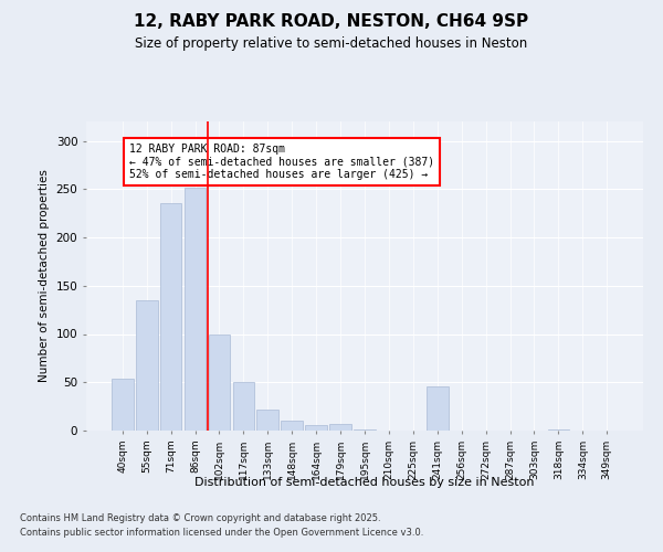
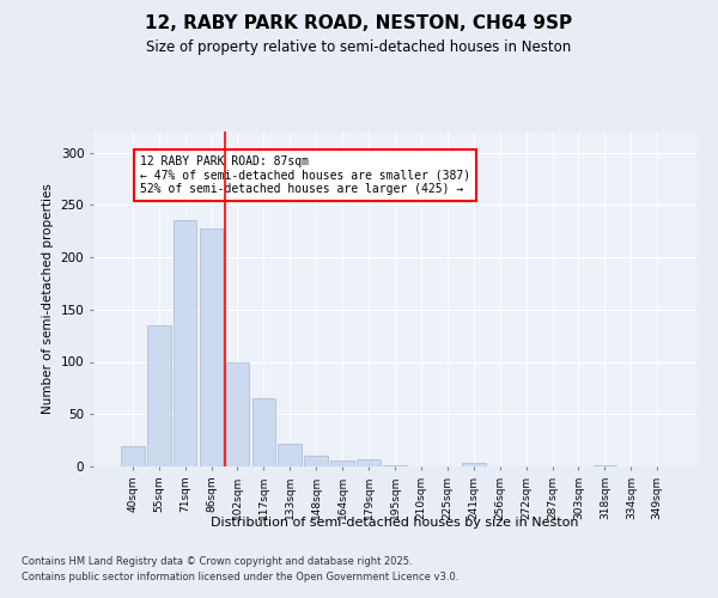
40sqm: 54 -> 20
86sqm: 252 -> 228
117sqm: 50 -> 65
241sqm: 46 -> 4
